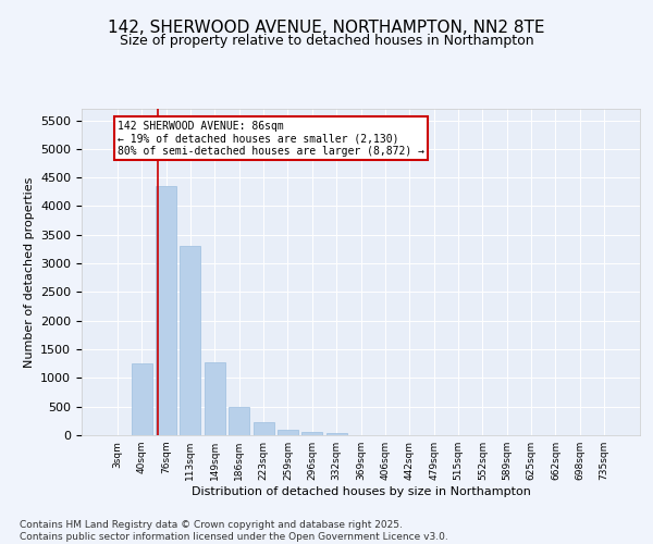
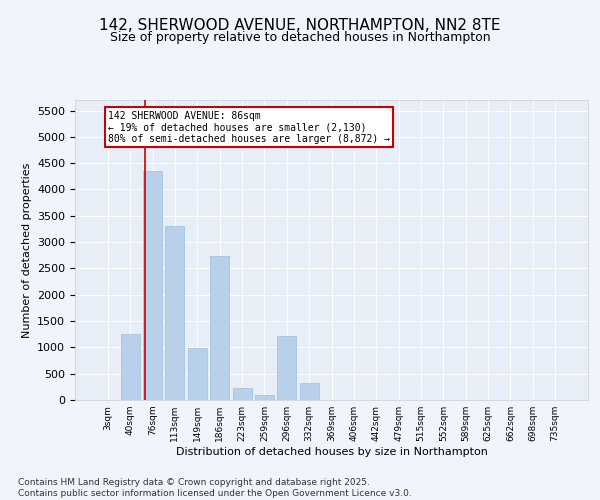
149sqm: 1270 -> 980
186sqm: 500 -> 2740
296sqm: 60 -> 1220
332sqm: 40 -> 320
